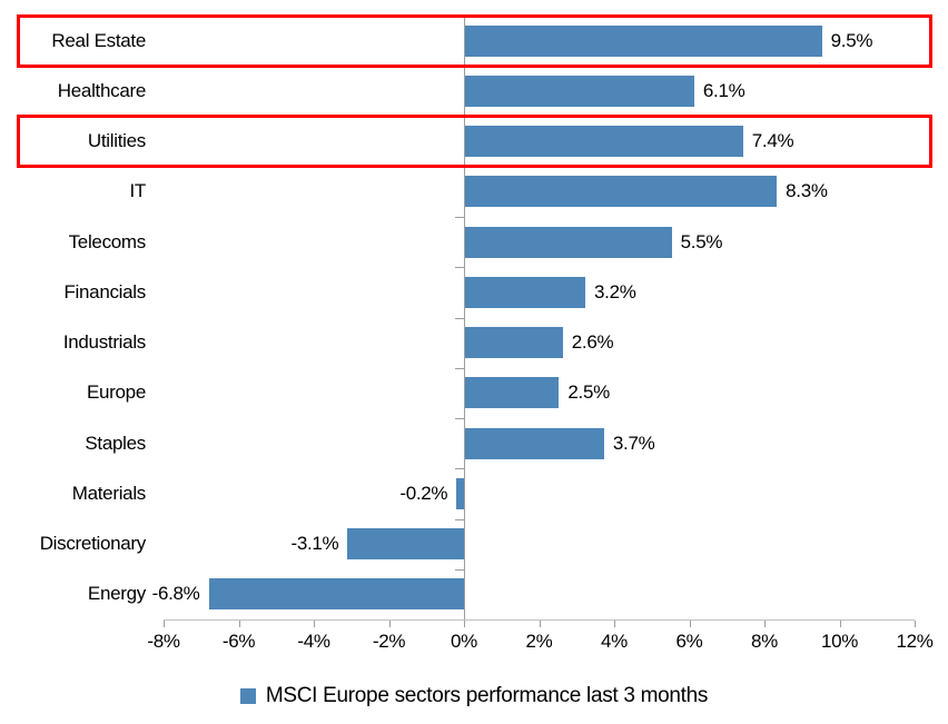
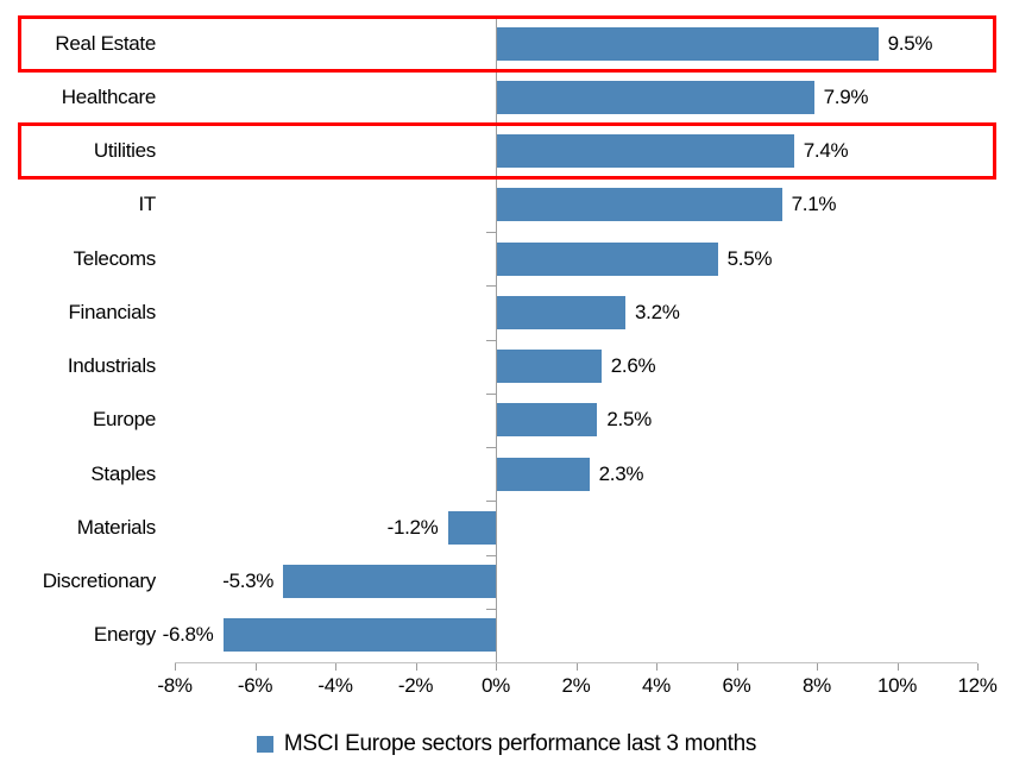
Healthcare: 6.1% -> 7.9%
IT: 8.3% -> 7.1%
Staples: 3.7% -> 2.3%
Materials: -0.2% -> -1.2%
Discretionary: -3.1% -> -5.3%
